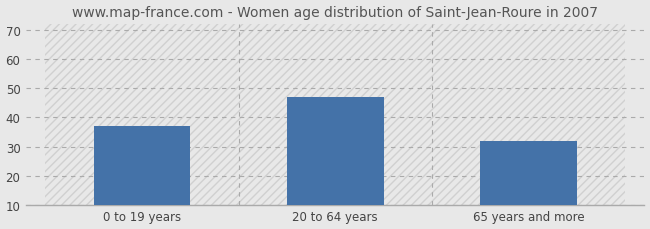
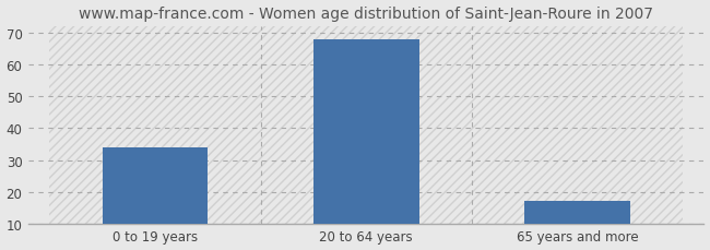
0 to 19 years: 37 -> 34
20 to 64 years: 47 -> 68
65 years and more: 32 -> 17
